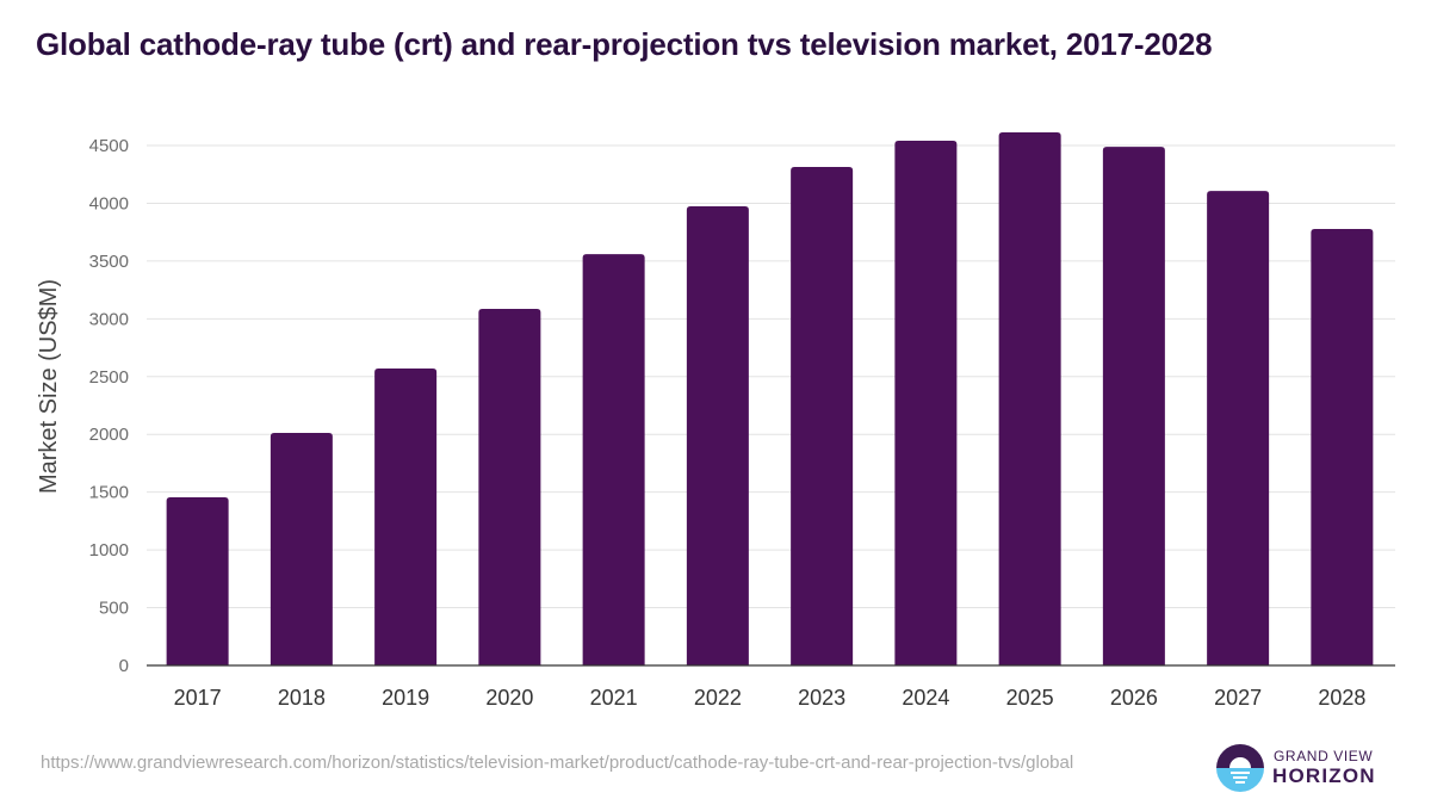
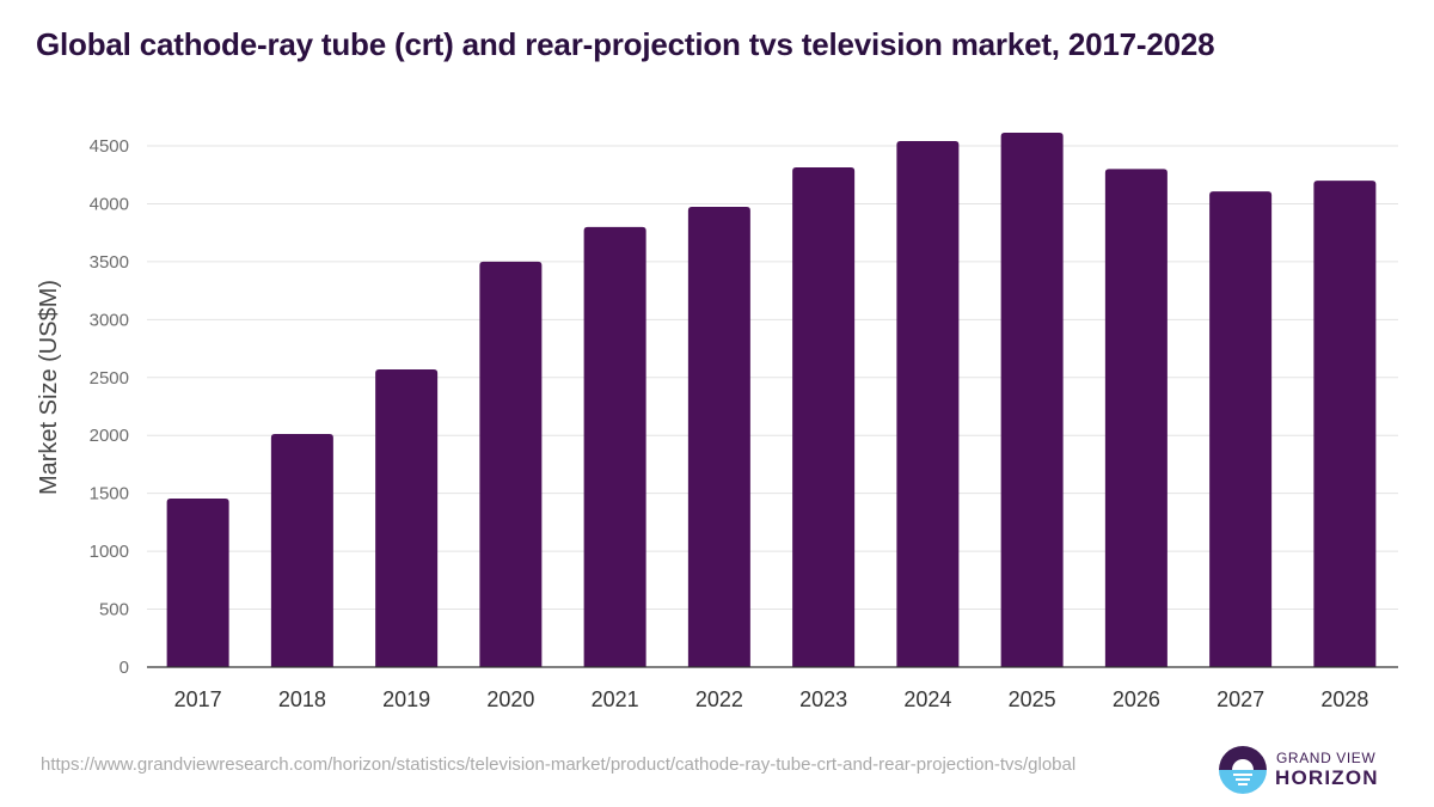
2020: 3100 -> 3500
2021: 3600 -> 3800
2026: 4500 -> 4300
2028: 3800 -> 4200
